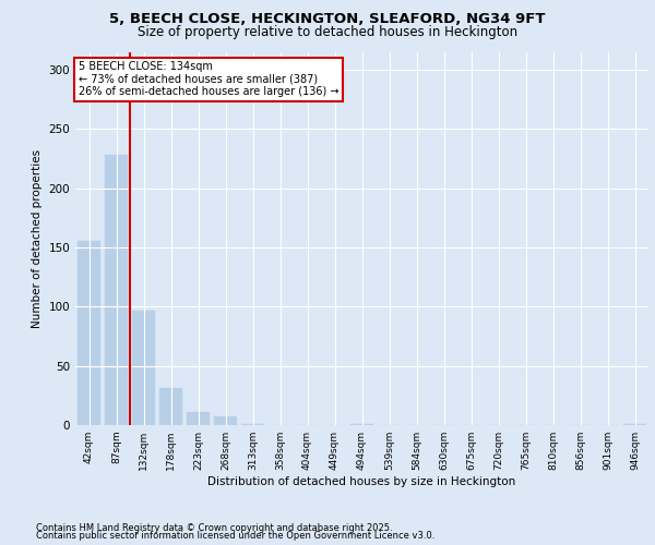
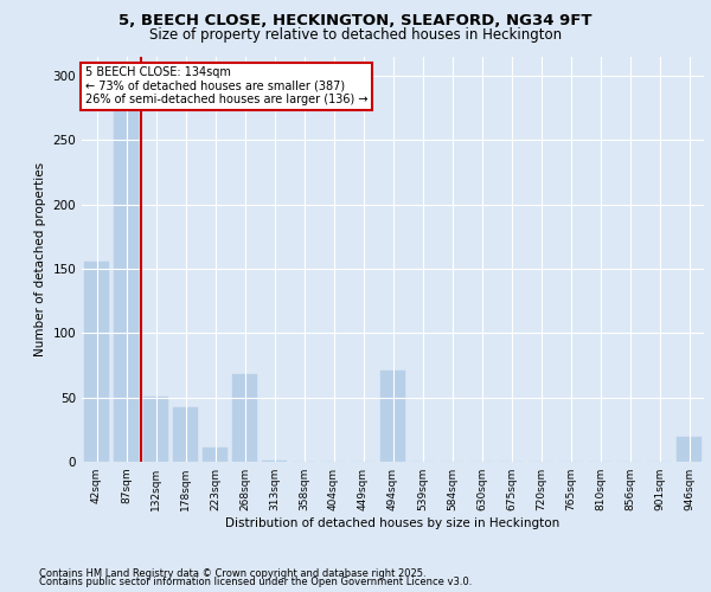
87sqm: 228 -> 275
132sqm: 97 -> 51
178sqm: 31 -> 42
268sqm: 7 -> 68
494sqm: 1 -> 71
946sqm: 1 -> 19
